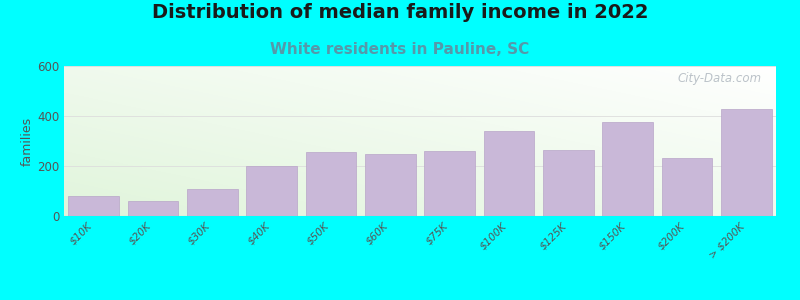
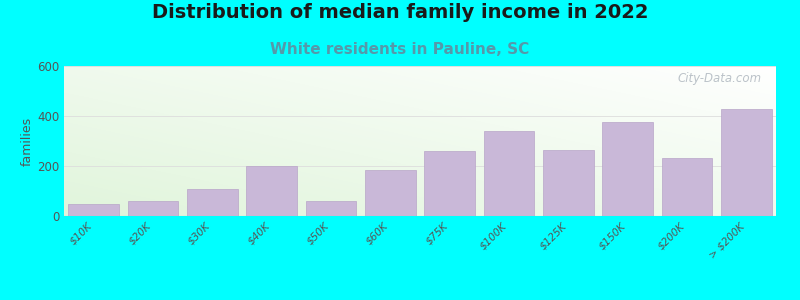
$10K: 80 -> 50
$50K: 255 -> 60
$60K: 250 -> 185
